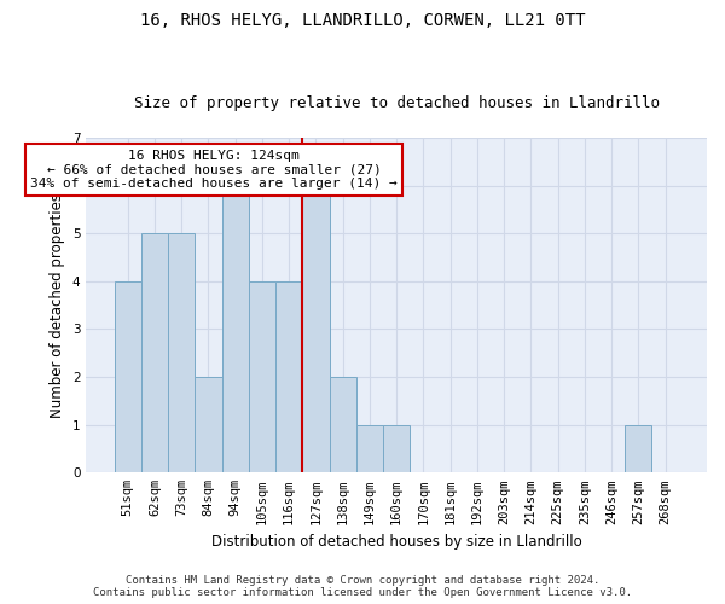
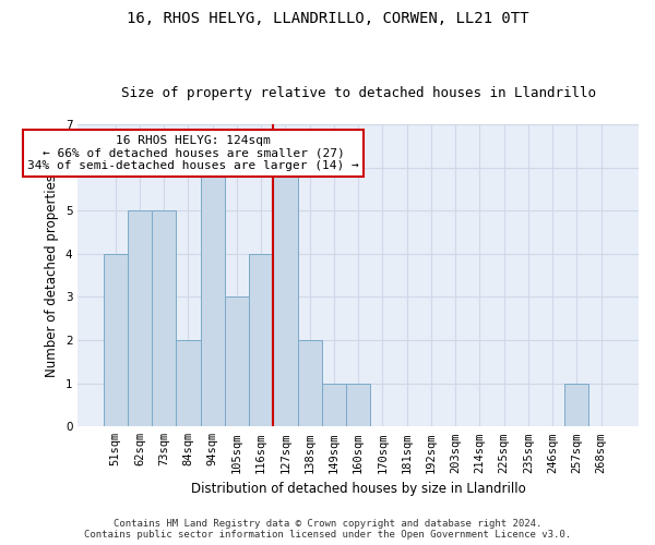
105sqm: 4 -> 3
